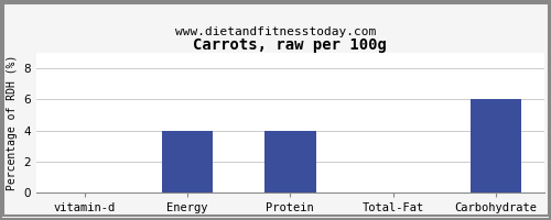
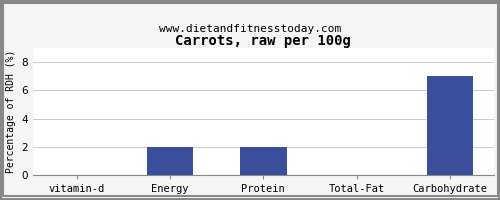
Energy: 4 -> 2
Protein: 4 -> 2
Carbohydrate: 6 -> 7
